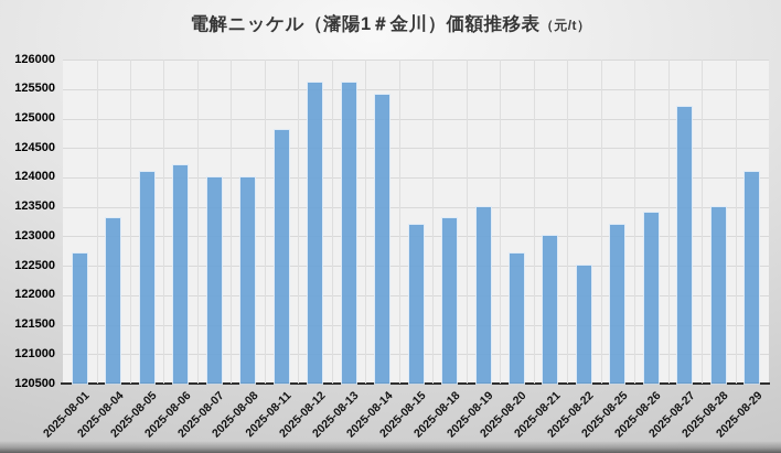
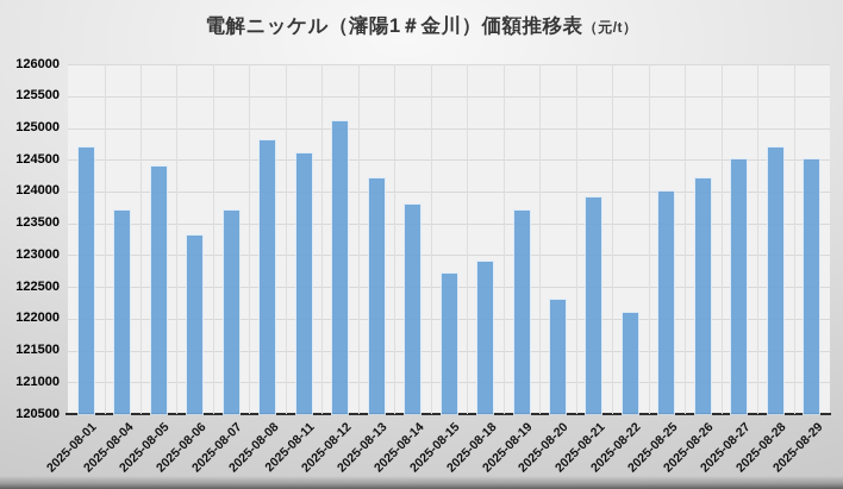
2025-08-01: 122700 -> 124700
2025-08-04: 123300 -> 123700
2025-08-05: 124100 -> 124400
2025-08-06: 124200 -> 123300
2025-08-07: 124000 -> 123700
2025-08-08: 124000 -> 124800
2025-08-11: 124800 -> 124600
2025-08-12: 125600 -> 125100
2025-08-13: 125600 -> 124200
2025-08-14: 125400 -> 123800
2025-08-15: 123200 -> 122700
2025-08-18: 123300 -> 122900
2025-08-19: 123500 -> 123700
2025-08-20: 122700 -> 122300
2025-08-21: 123000 -> 123900
2025-08-22: 122500 -> 122100
2025-08-25: 123200 -> 124000
2025-08-26: 123400 -> 124200
2025-08-27: 125200 -> 124500
2025-08-28: 123500 -> 124700
2025-08-29: 124100 -> 124500
